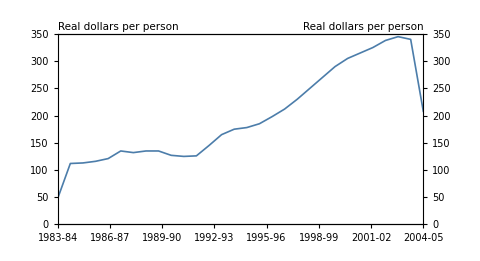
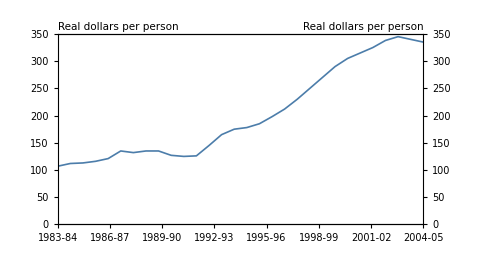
1983-84: 48 -> 107
2004-05: 208 -> 335
